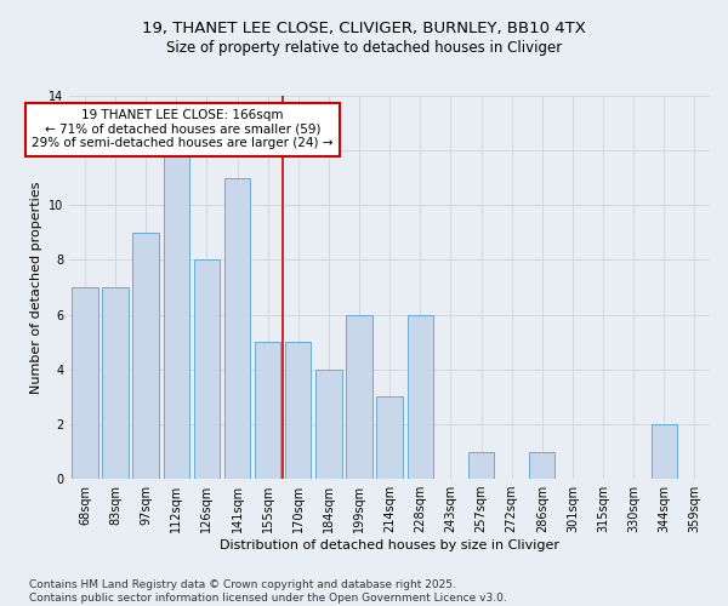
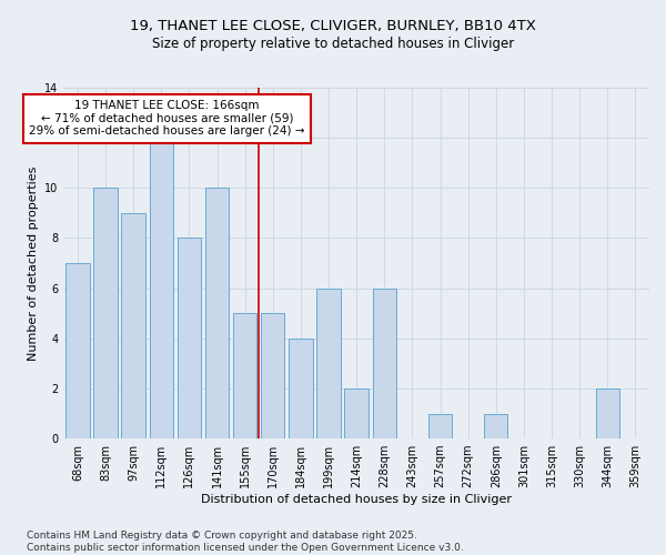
83sqm: 7 -> 10
141sqm: 11 -> 10
214sqm: 3 -> 2
